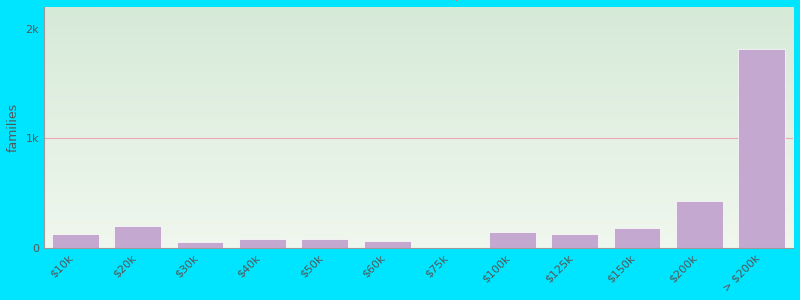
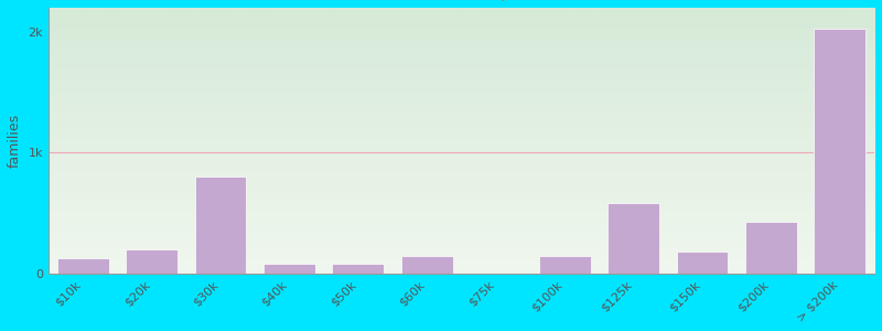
$30k: 0.06k -> 0.80k
$60k: 0.06k -> 0.14k
$125k: 0.12k -> 0.58k
> $200k: 1.82k -> 2.03k
